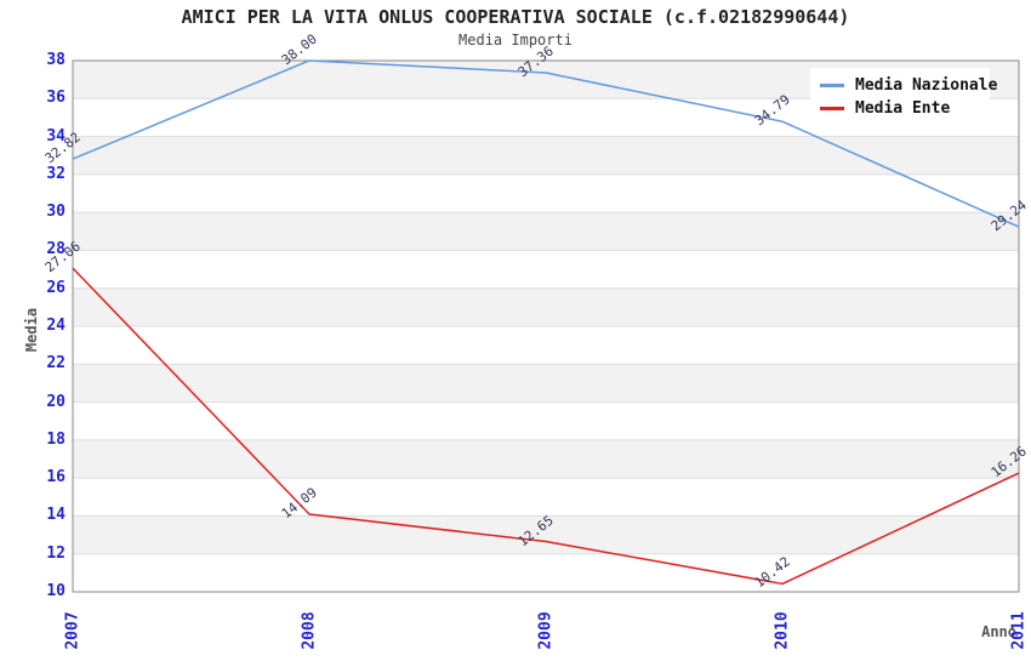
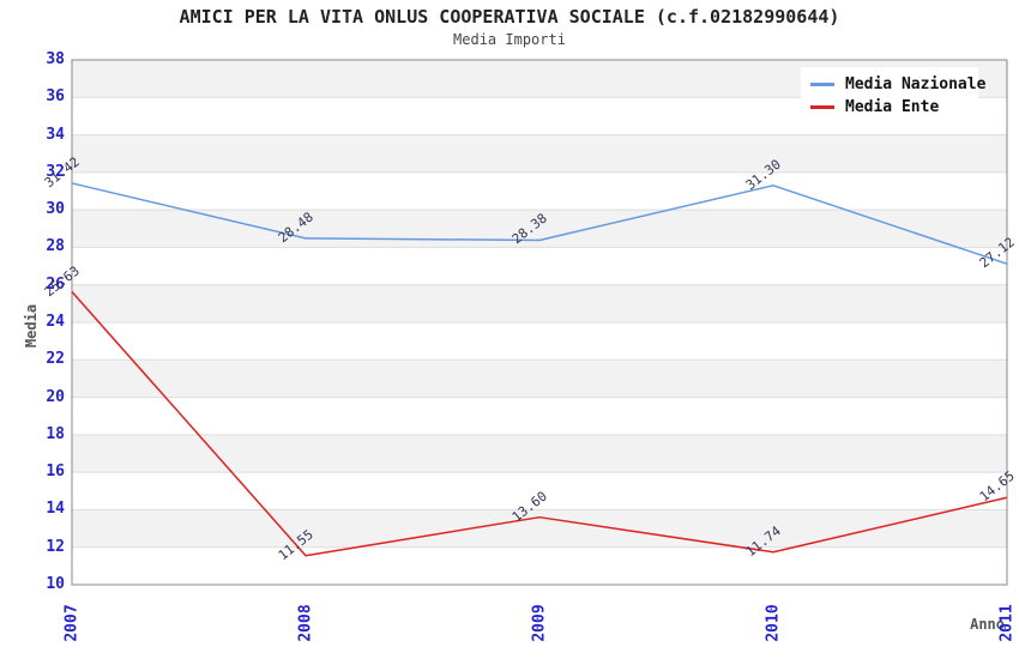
Media Nazionale/2007: 32.82 -> 31.42
Media Ente/2007: 27.06 -> 25.63
Media Nazionale/2008: 38.00 -> 28.48
Media Ente/2008: 14.09 -> 11.55
Media Nazionale/2009: 37.36 -> 28.38
Media Ente/2009: 12.65 -> 13.60
Media Nazionale/2010: 34.79 -> 31.30
Media Ente/2010: 10.42 -> 11.74
Media Nazionale/2011: 29.24 -> 27.12
Media Ente/2011: 16.26 -> 14.65
